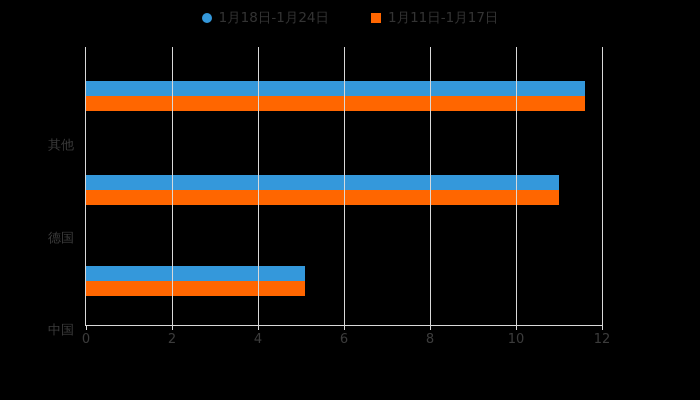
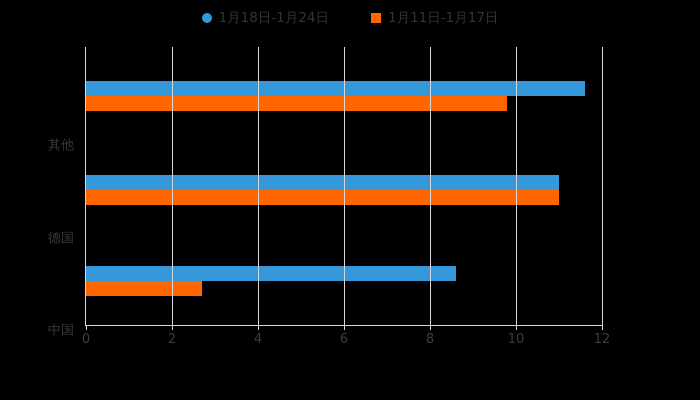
1月18日-1月24日/中国: 5.1 -> 8.6
1月11日-1月17日/中国: 5.1 -> 2.7
1月11日-1月17日/其他: 11.6 -> 9.8
